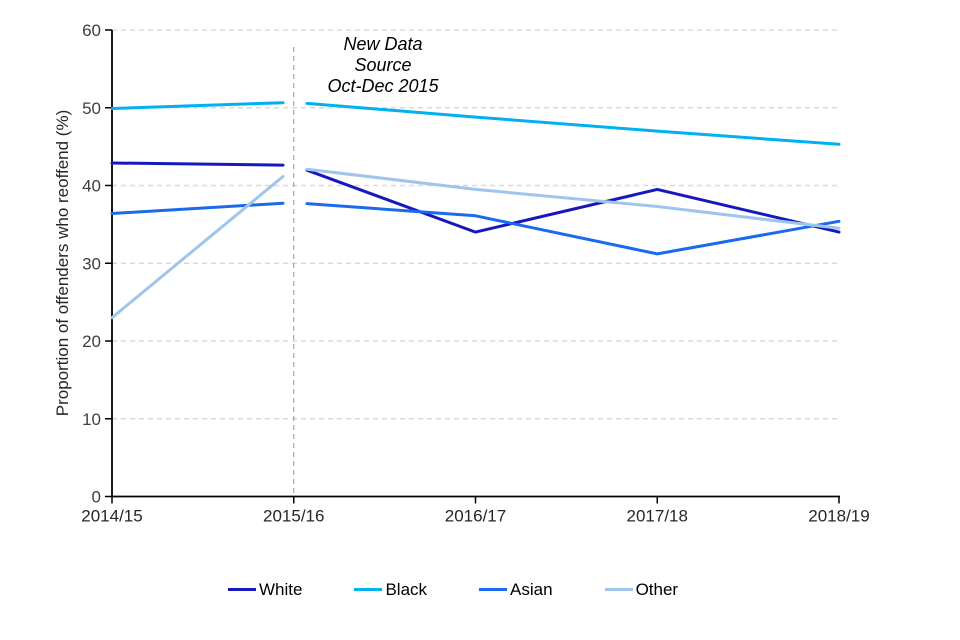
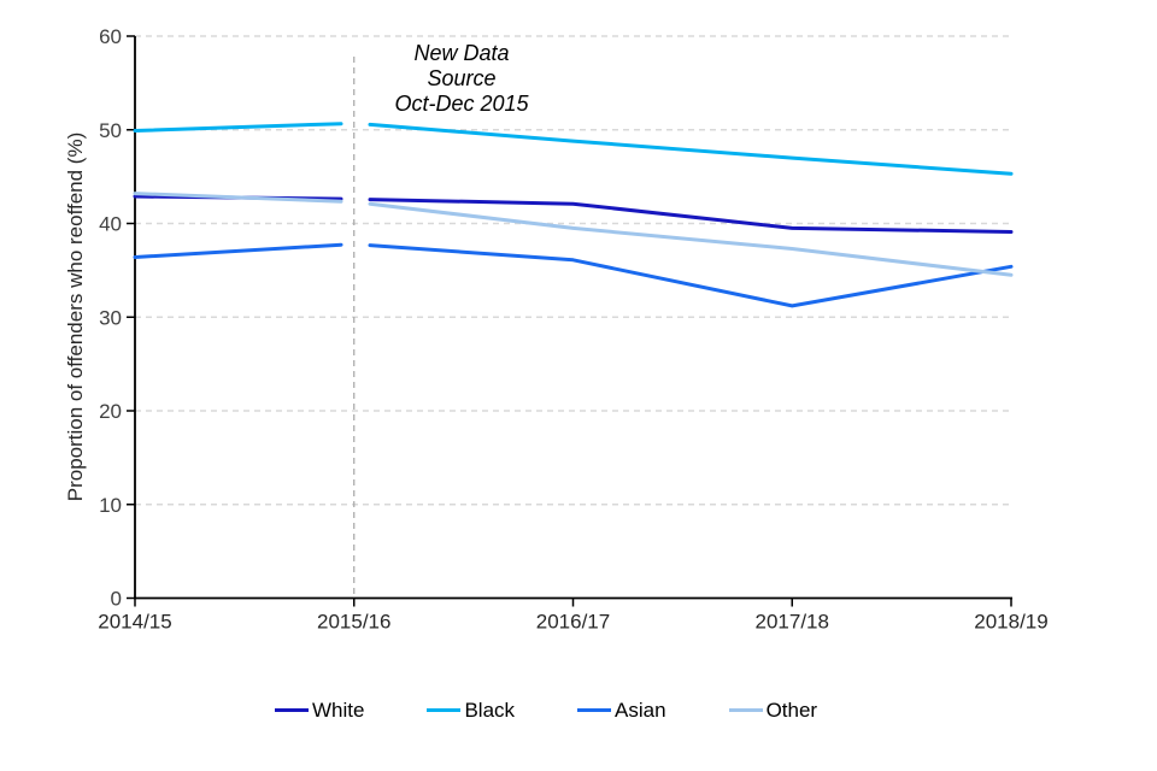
Other/2014/15: 23 -> 43
White/2016/17: 34 -> 42
White/2018/19: 34 -> 39
